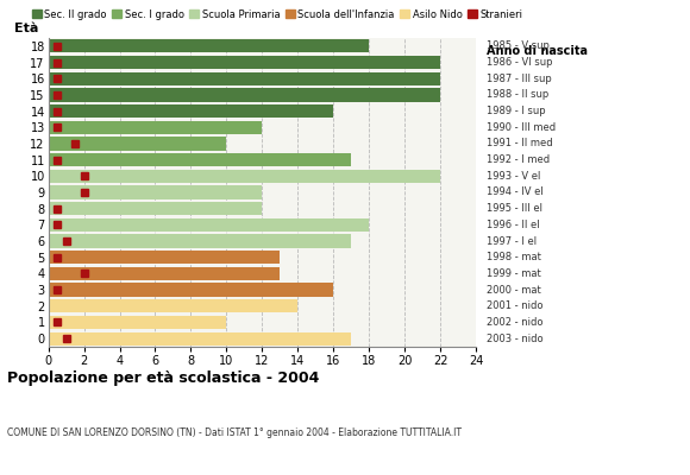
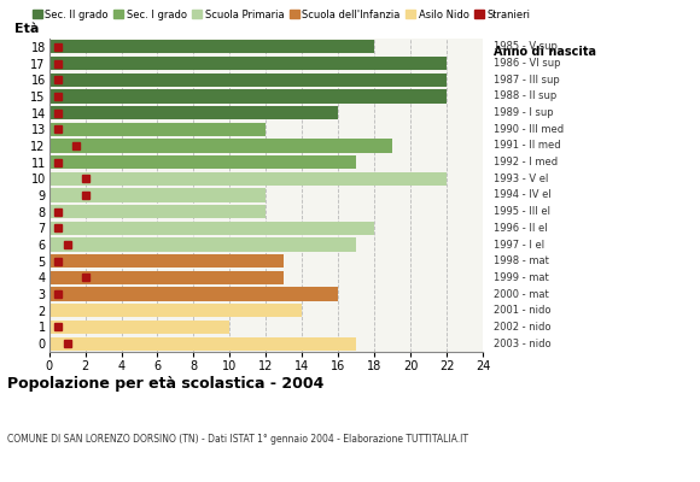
12: 10 -> 19
